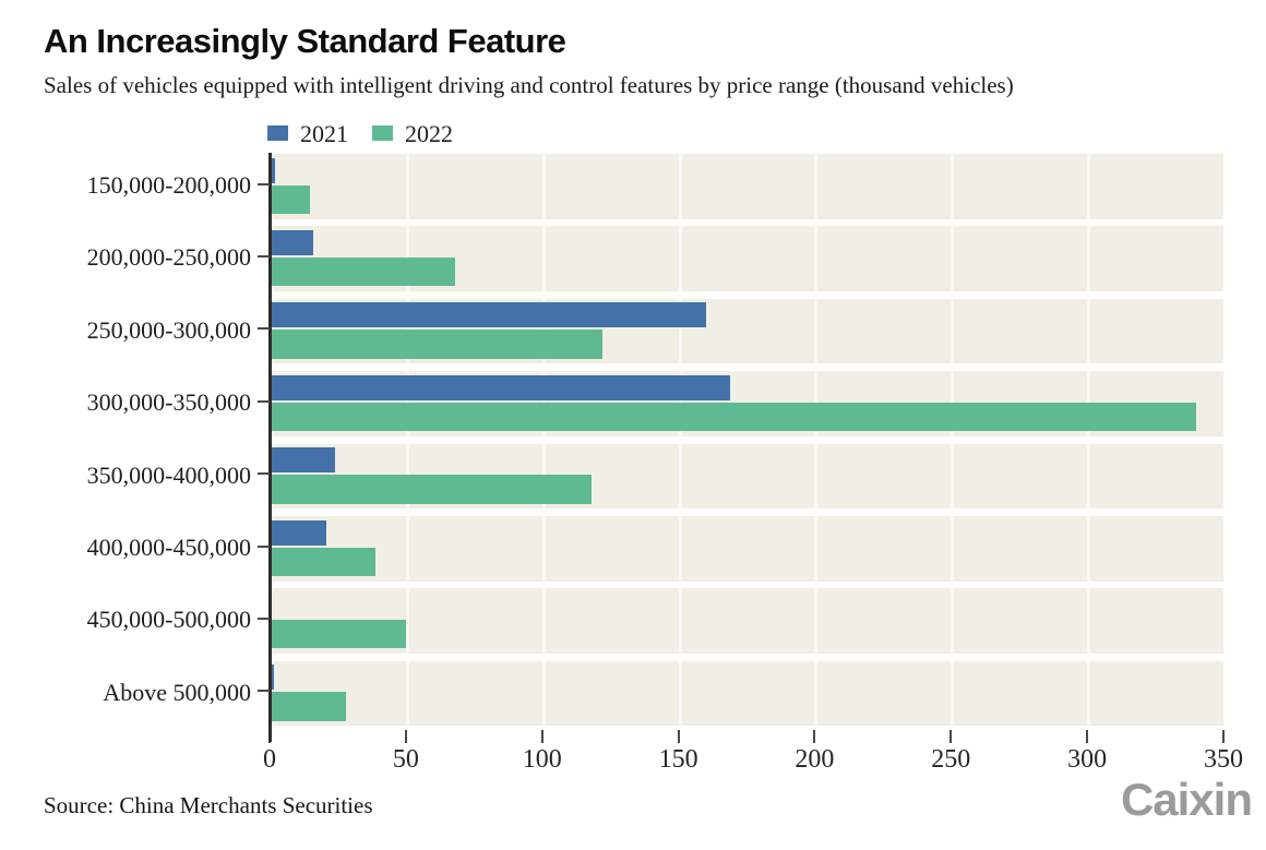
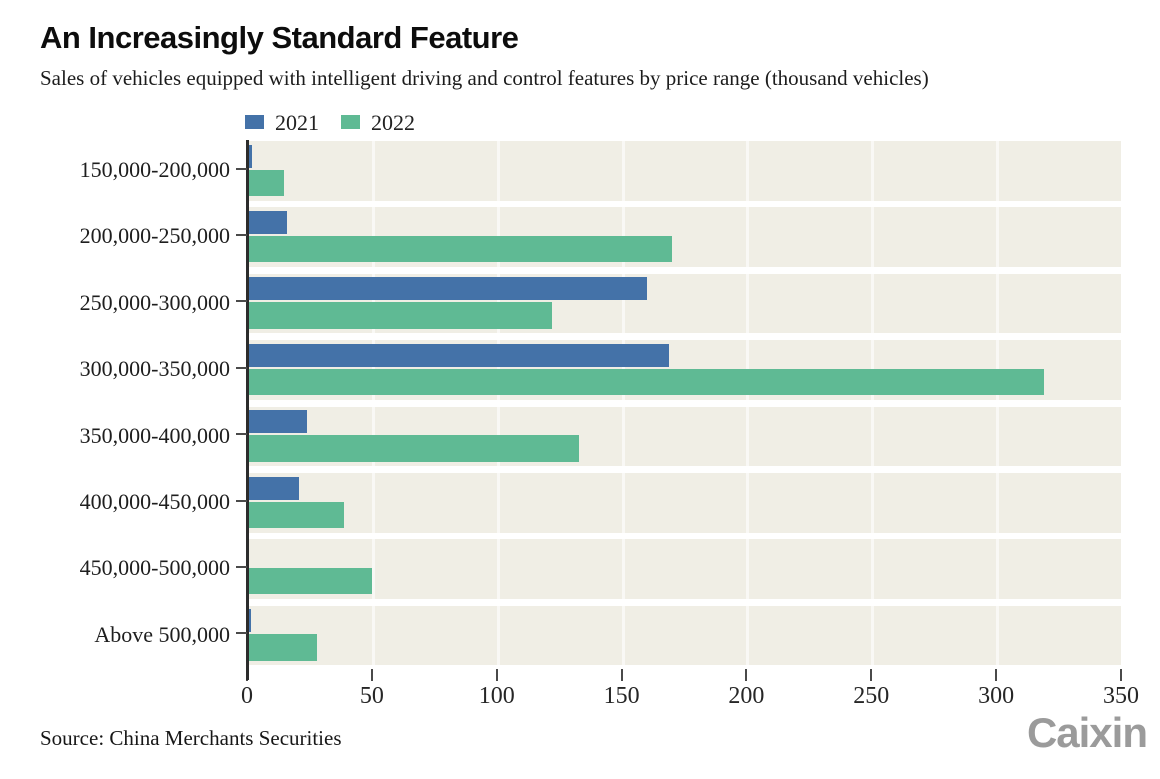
2022/200,000-250,000: 68 -> 170
2022/300,000-350,000: 340 -> 319
2022/350,000-400,000: 118 -> 133
